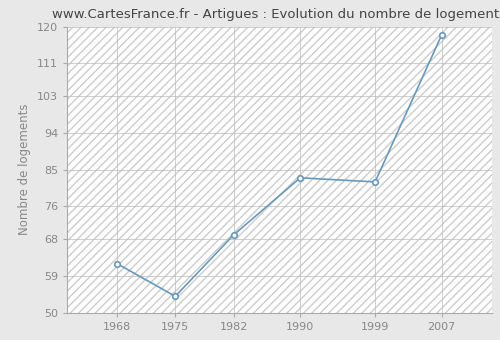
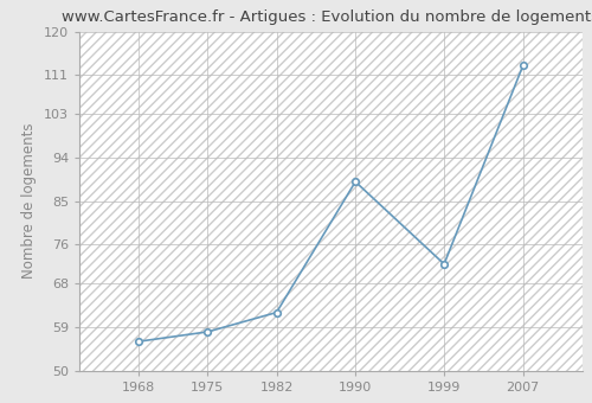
1968: 62 -> 56
1975: 54 -> 58
1982: 69 -> 62
1990: 83 -> 89
1999: 82 -> 72
2007: 118 -> 113
